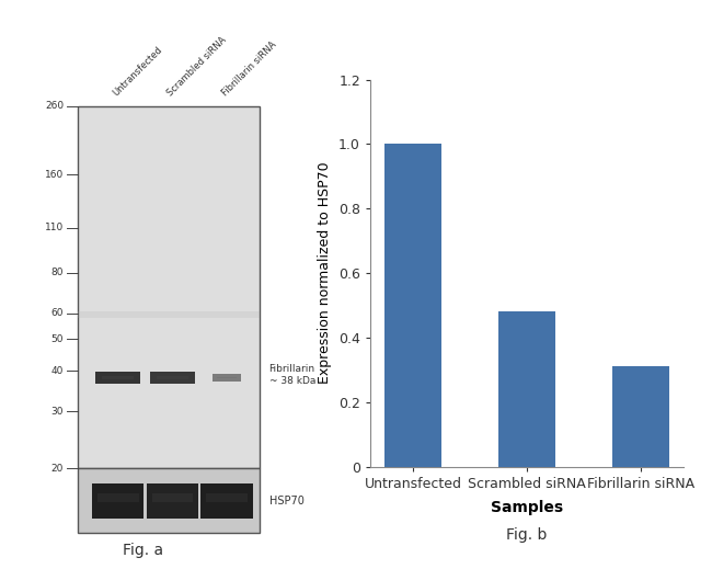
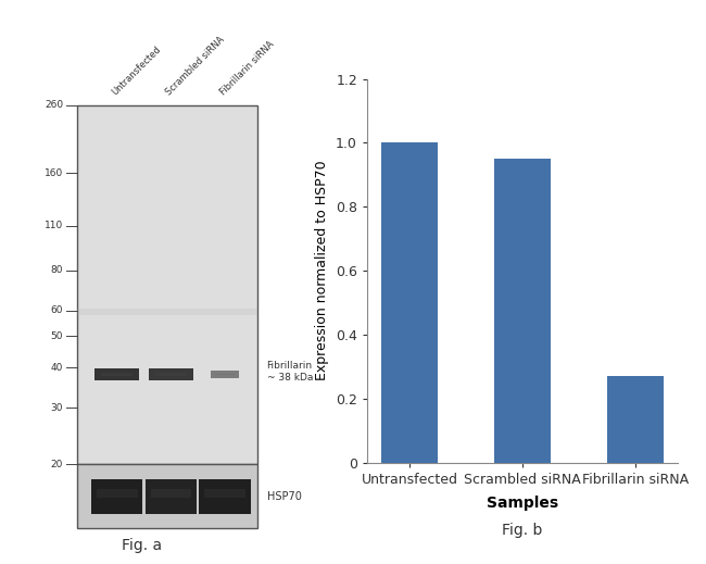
Scrambled siRNA: 0.48 -> 0.95
Fibrillarin siRNA: 0.31 -> 0.27
